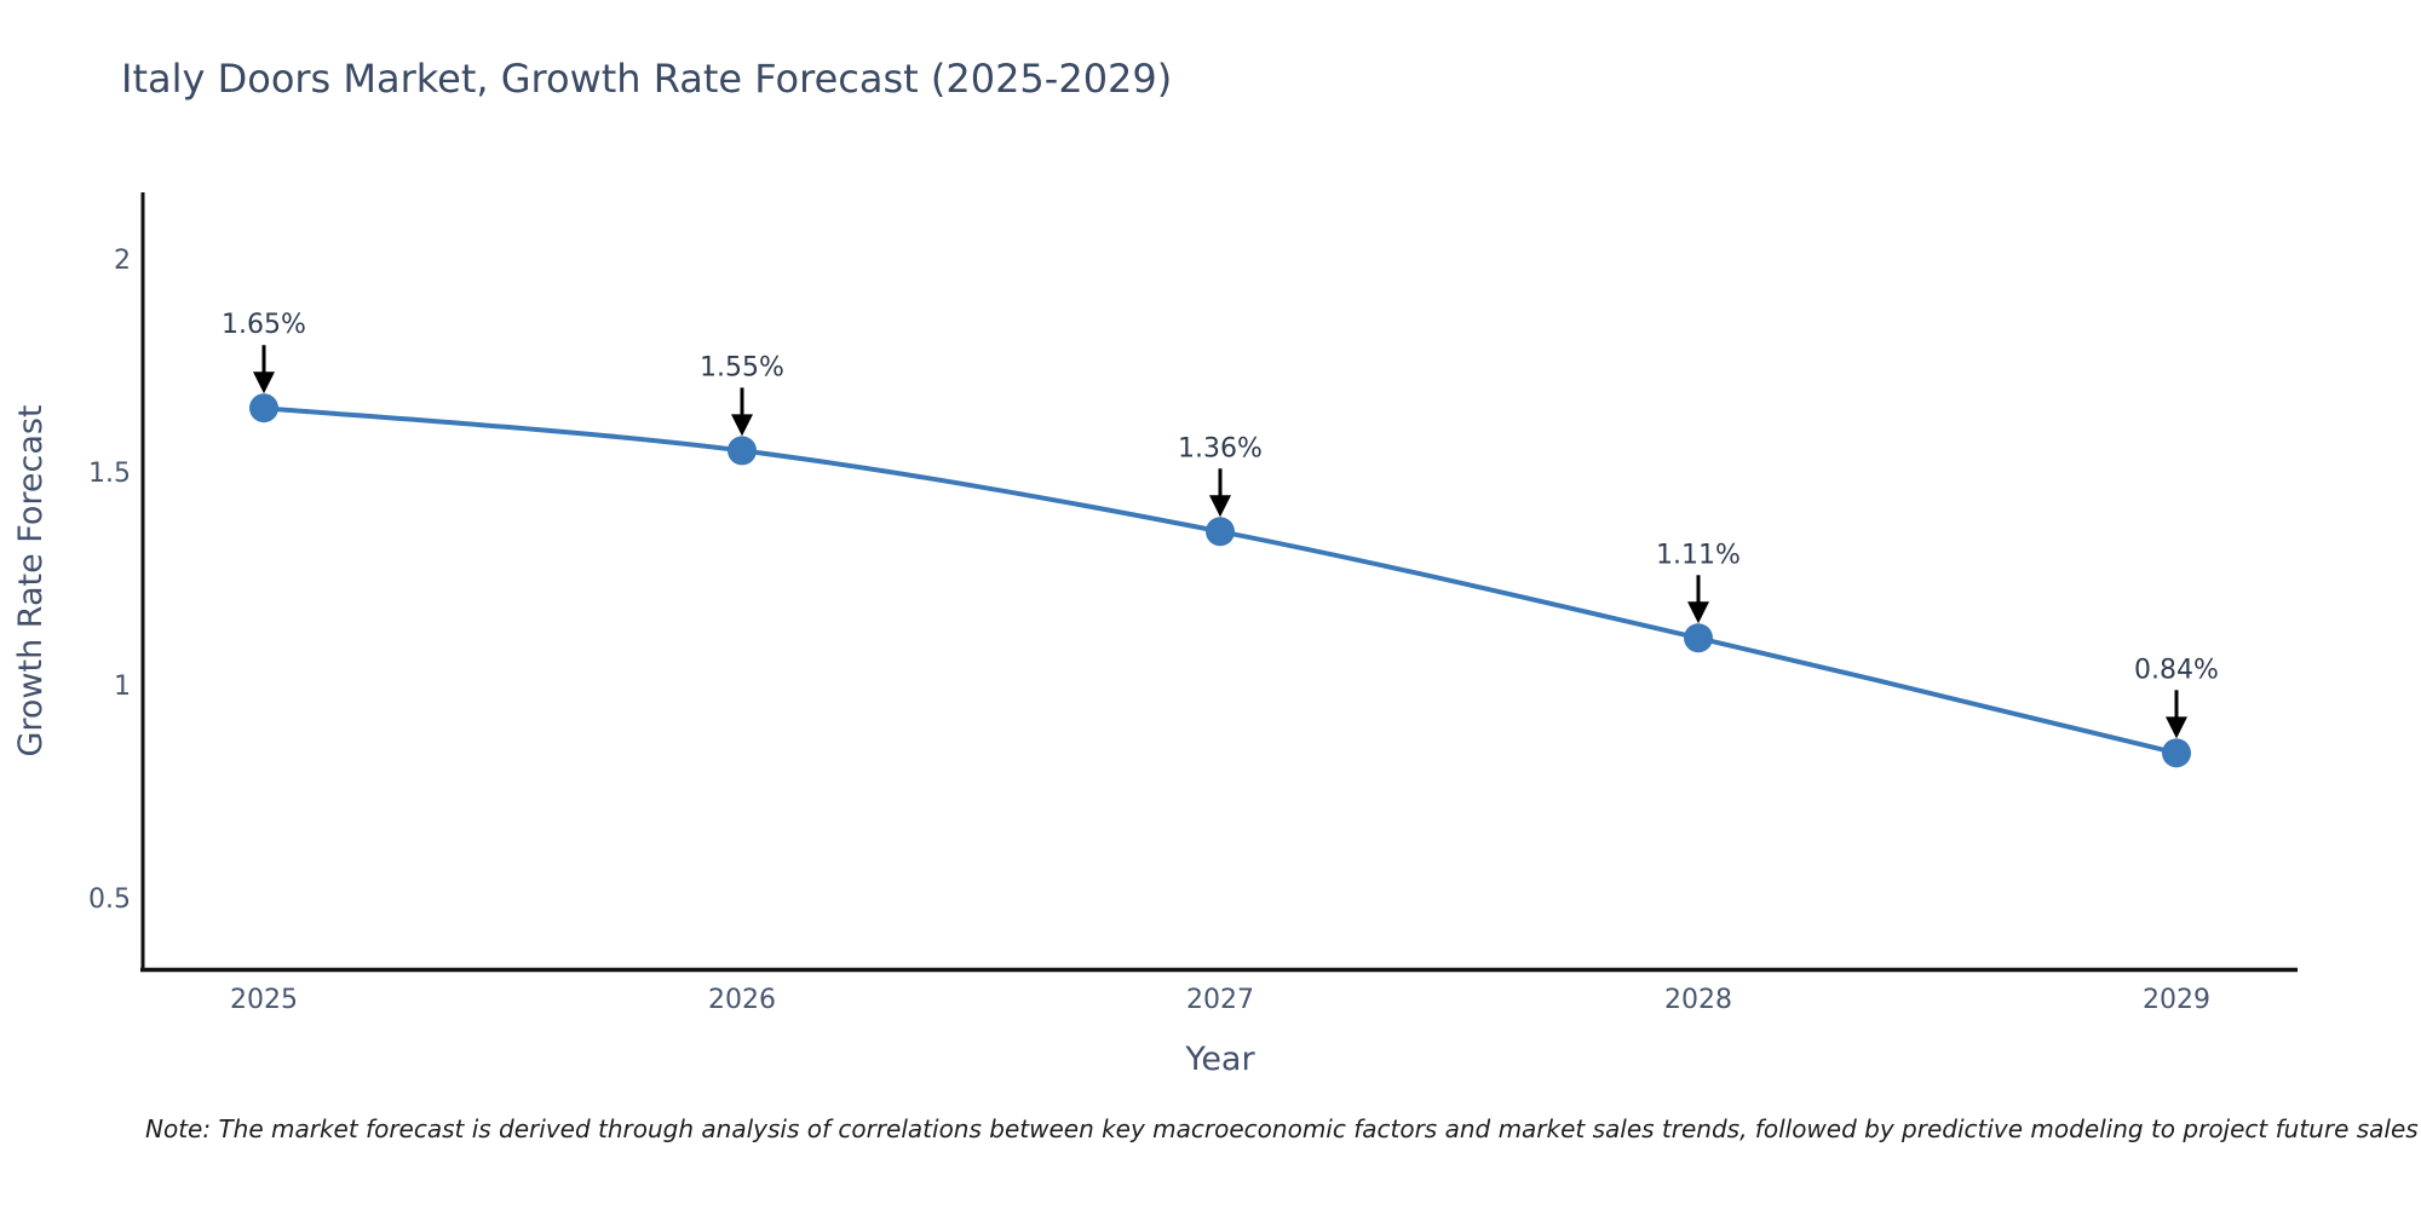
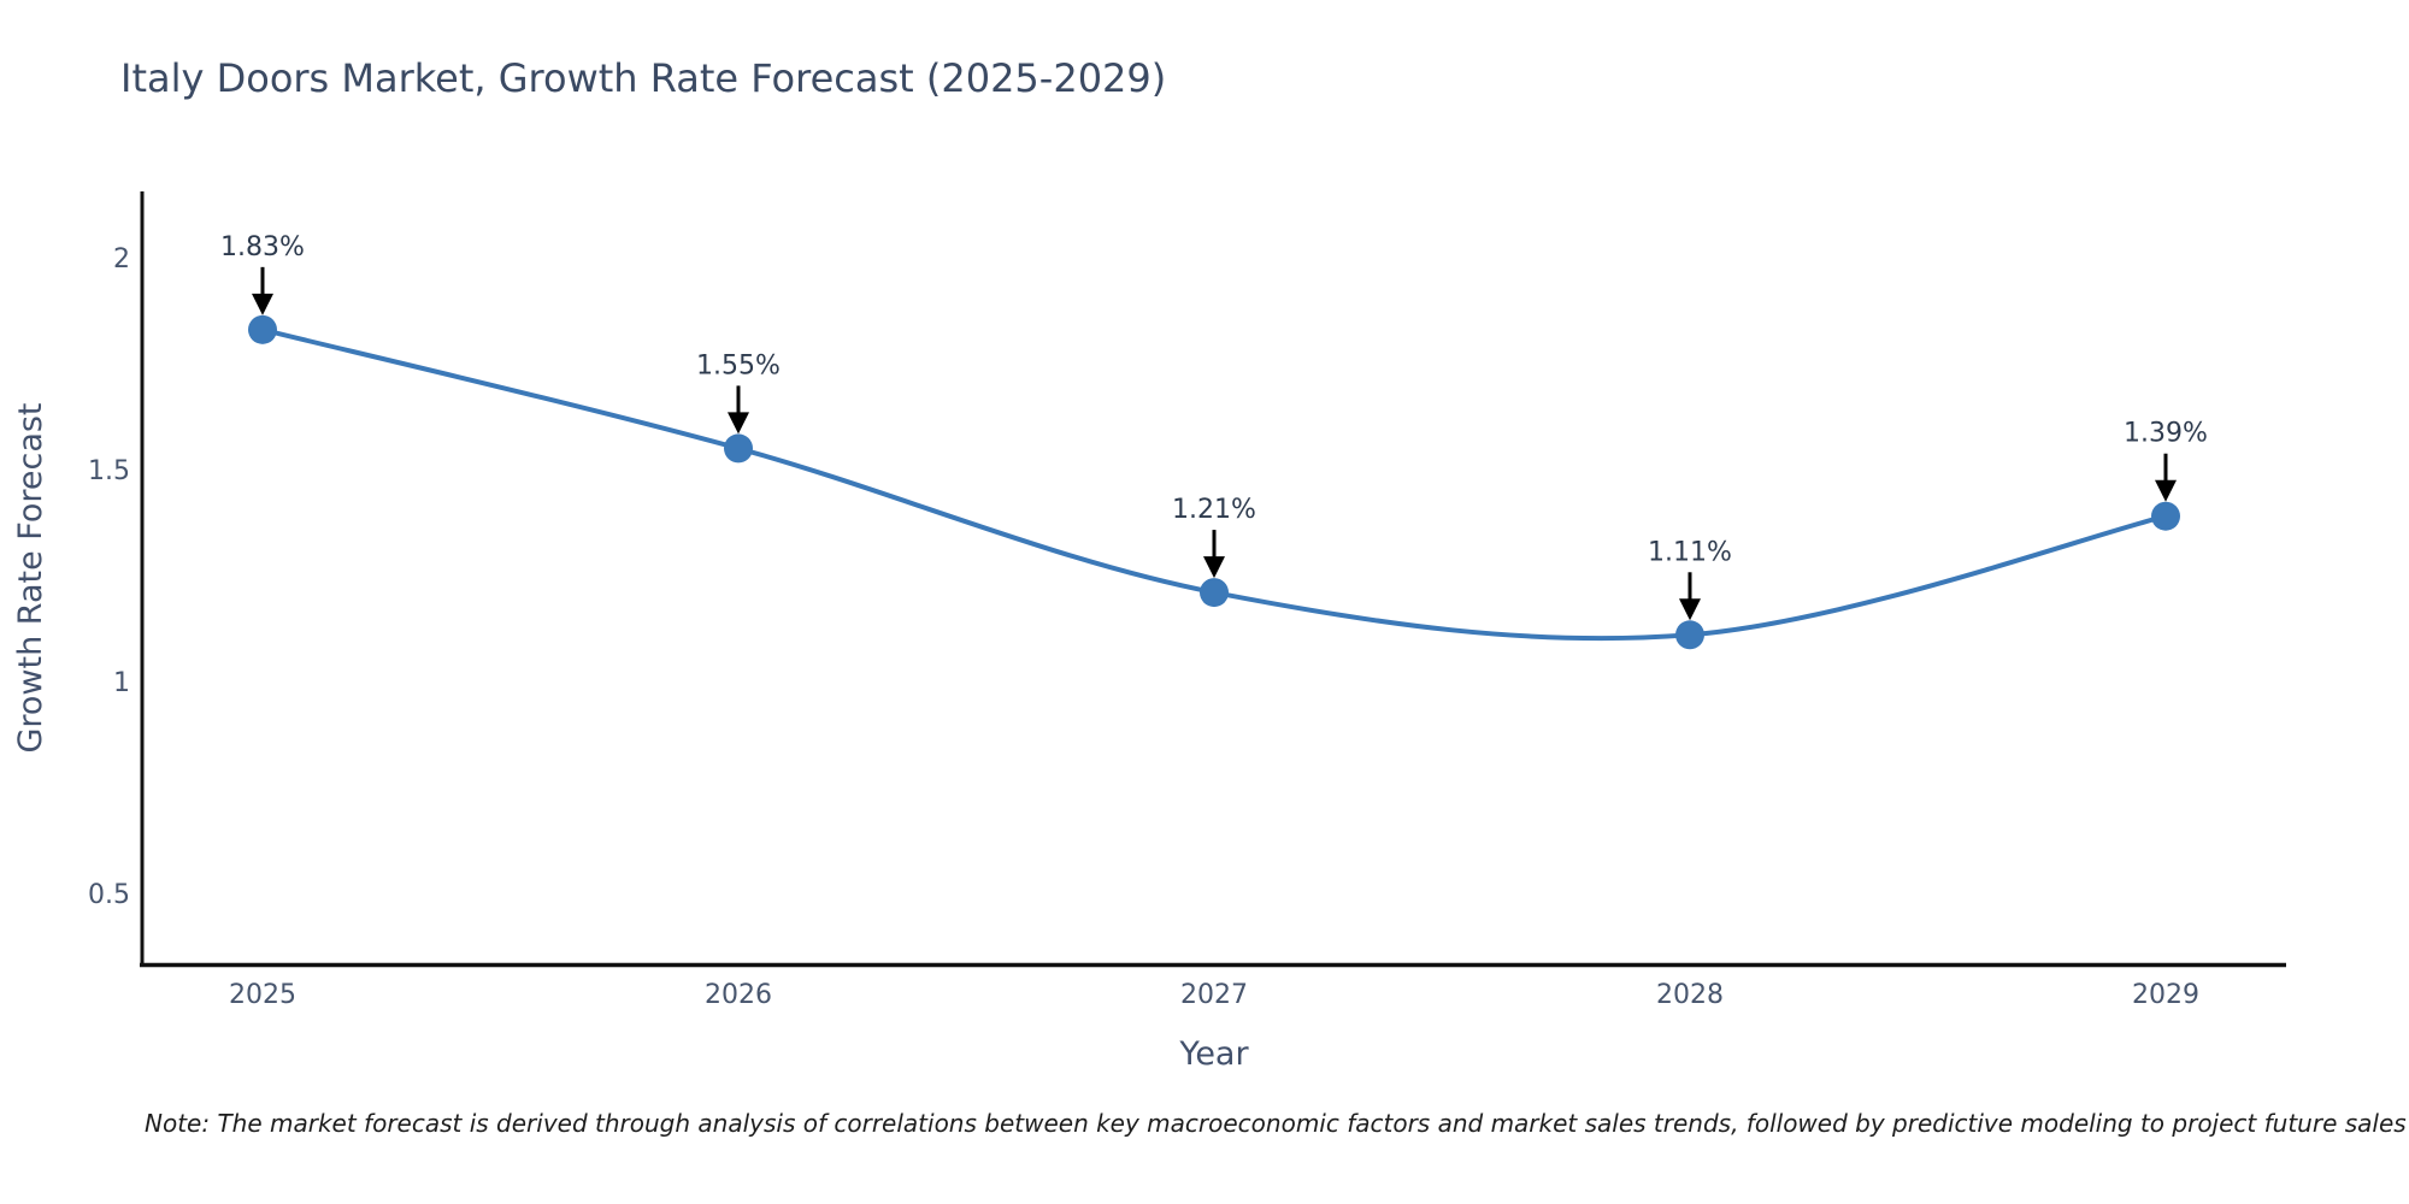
2025: 1.65% -> 1.83%
2027: 1.36% -> 1.21%
2029: 0.84% -> 1.39%
